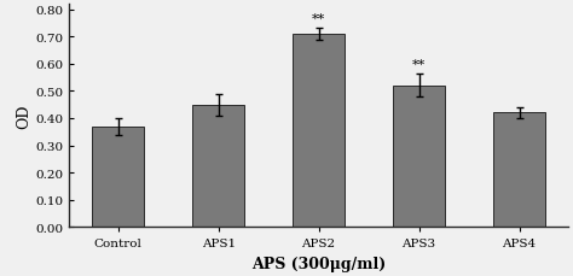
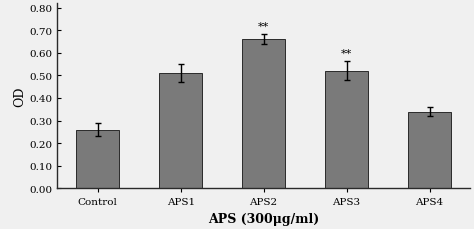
Control: 0.37 -> 0.26
APS1: 0.45 -> 0.51
APS2: 0.71 -> 0.66
APS4: 0.42 -> 0.34
